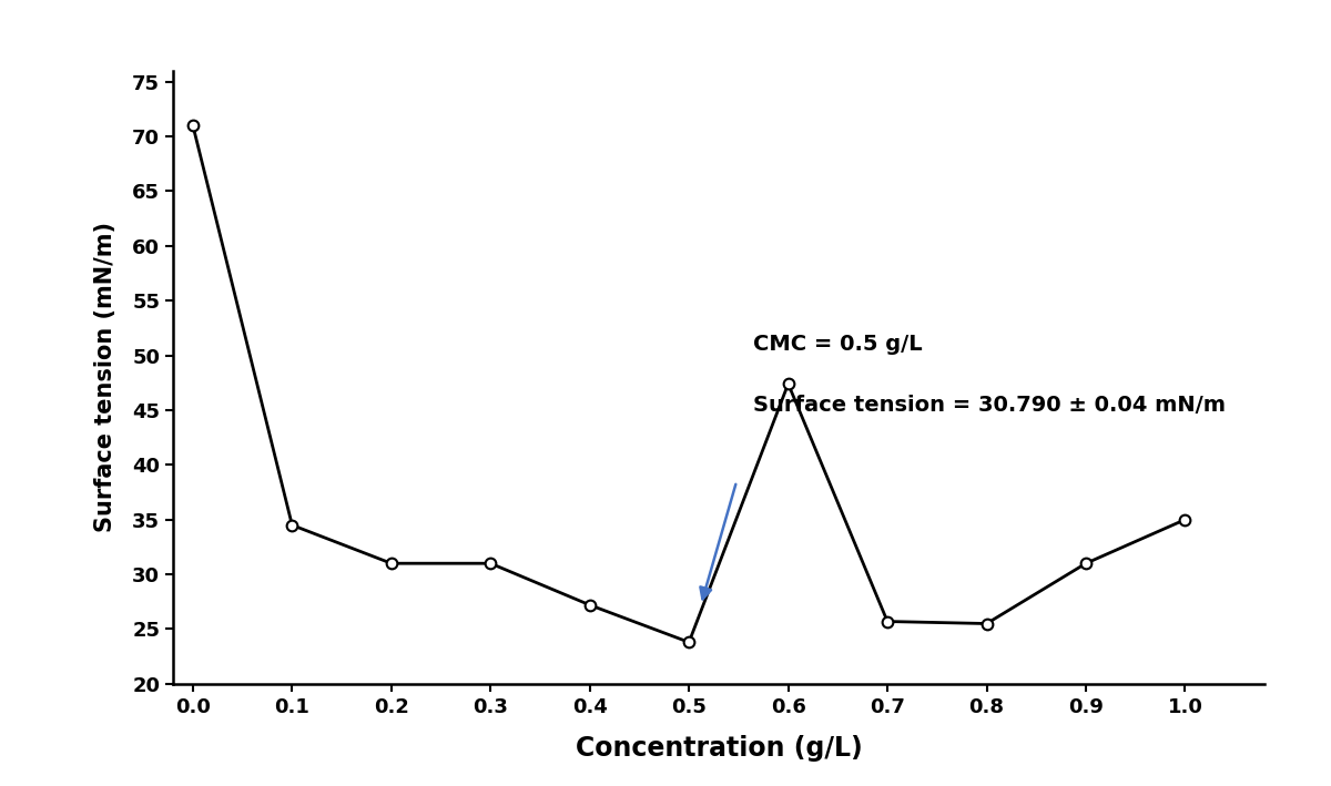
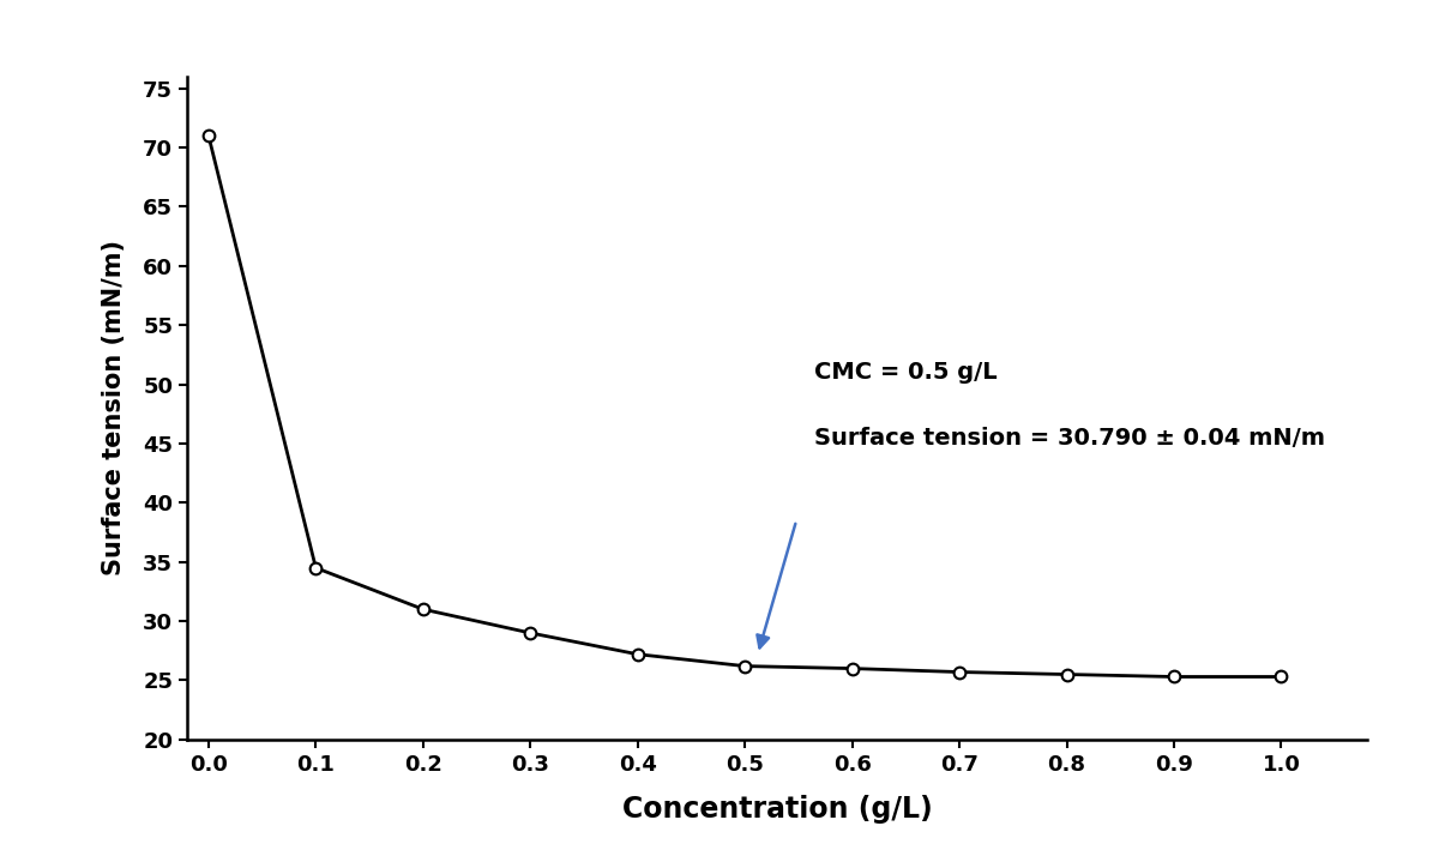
0.3: 31.0 -> 29.0
0.5: 23.8 -> 26.2
0.6: 47.4 -> 26.0
0.9: 31.0 -> 25.3
1.0: 35.0 -> 25.3
